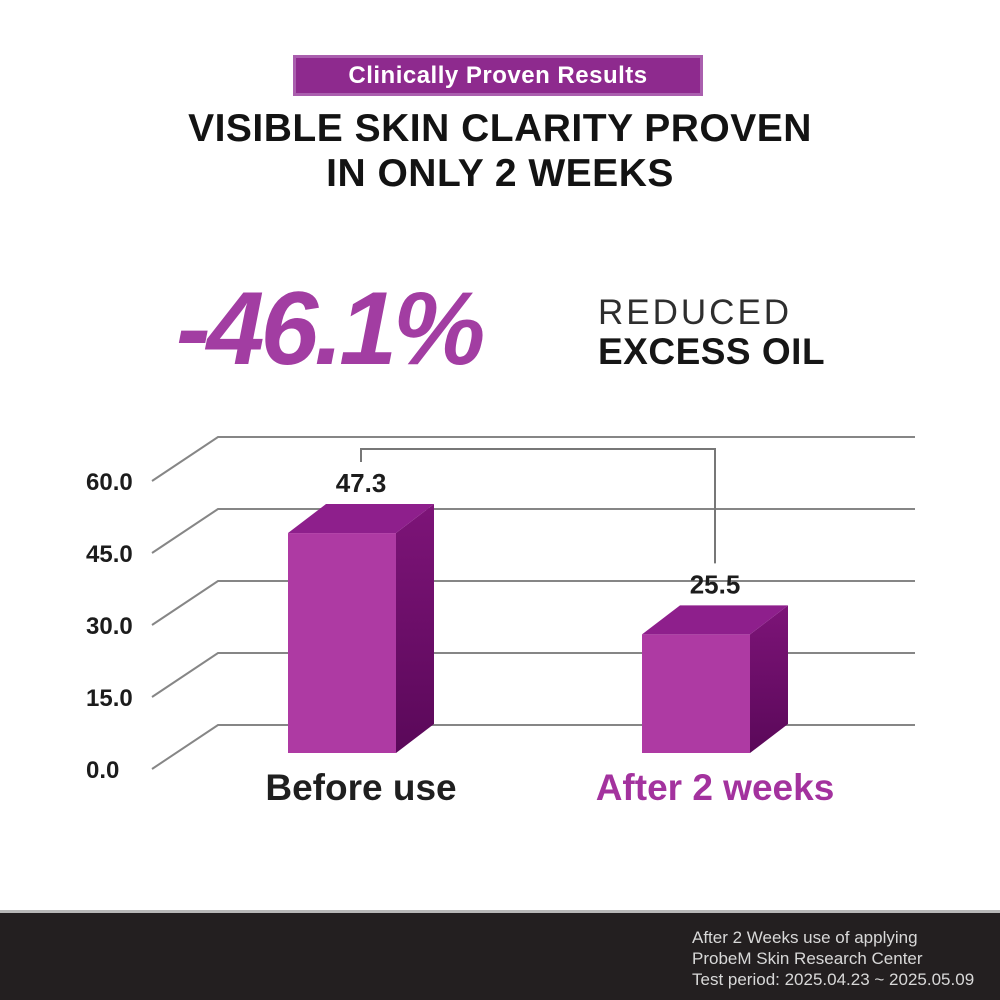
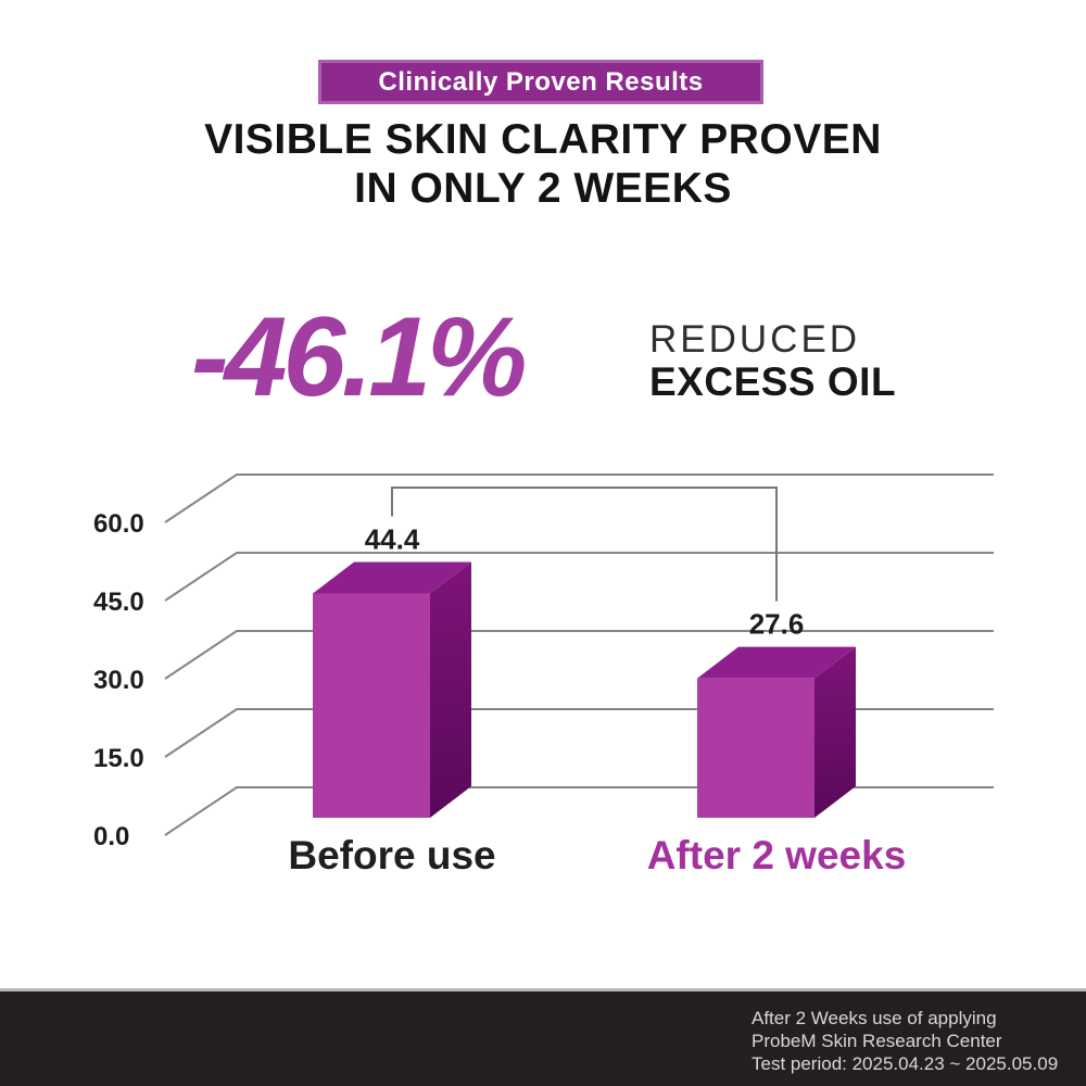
Before use: 47.3 -> 44.4
After 2 weeks: 25.5 -> 27.6
